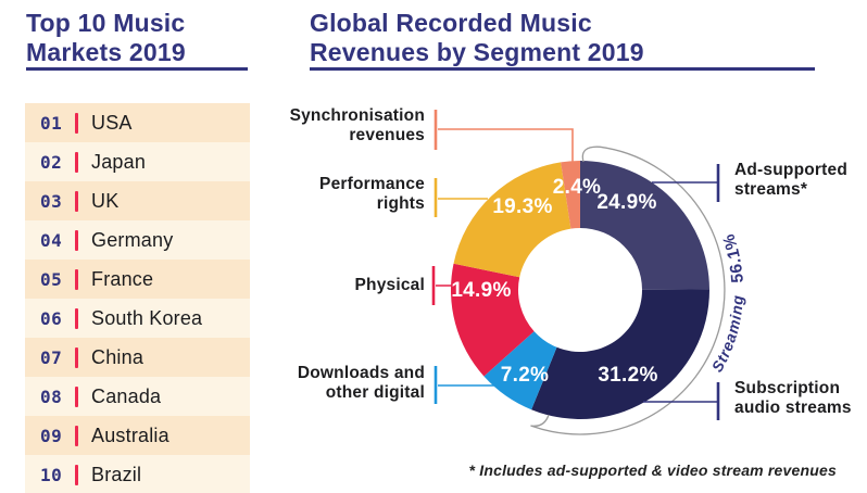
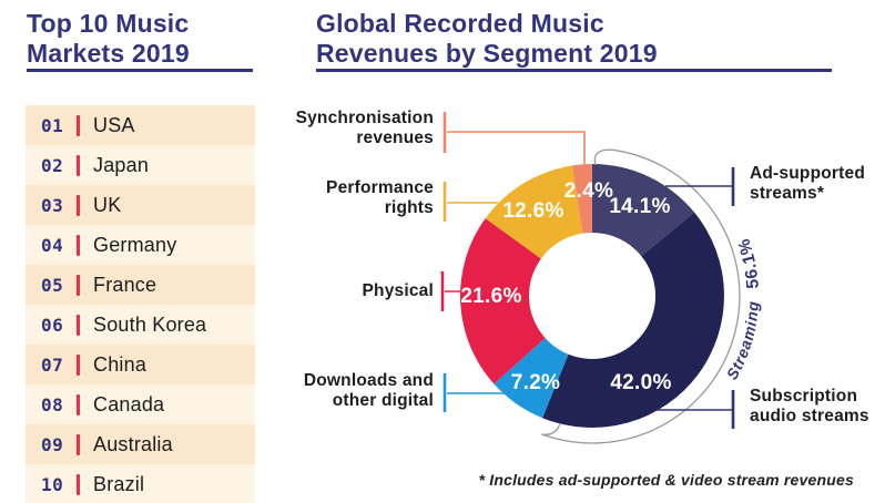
Ad-supported streams*: 24.9% -> 14.1%
Subscription audio streams: 31.2% -> 42.0%
Physical: 14.9% -> 21.6%
Performance rights: 19.3% -> 12.6%
